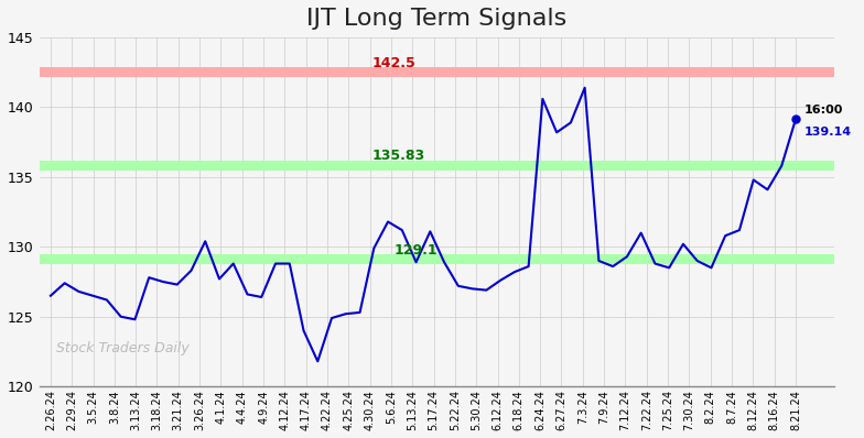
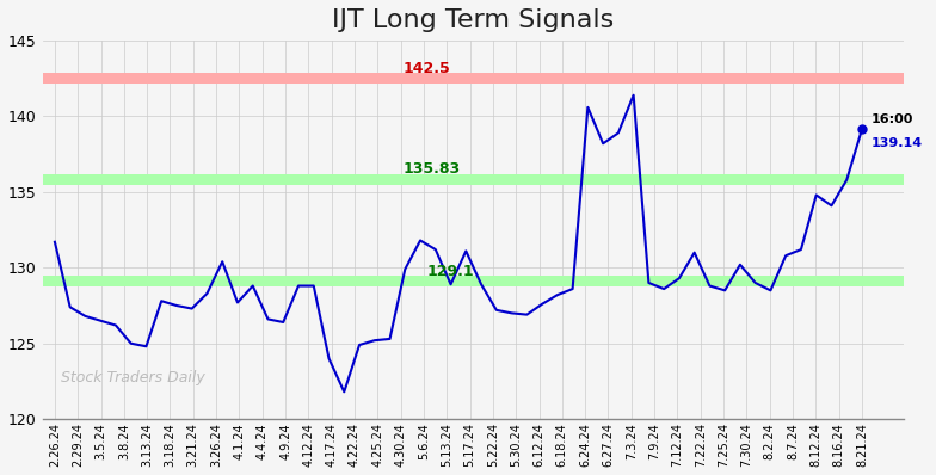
2.26.24: 126.5 -> 131.7
